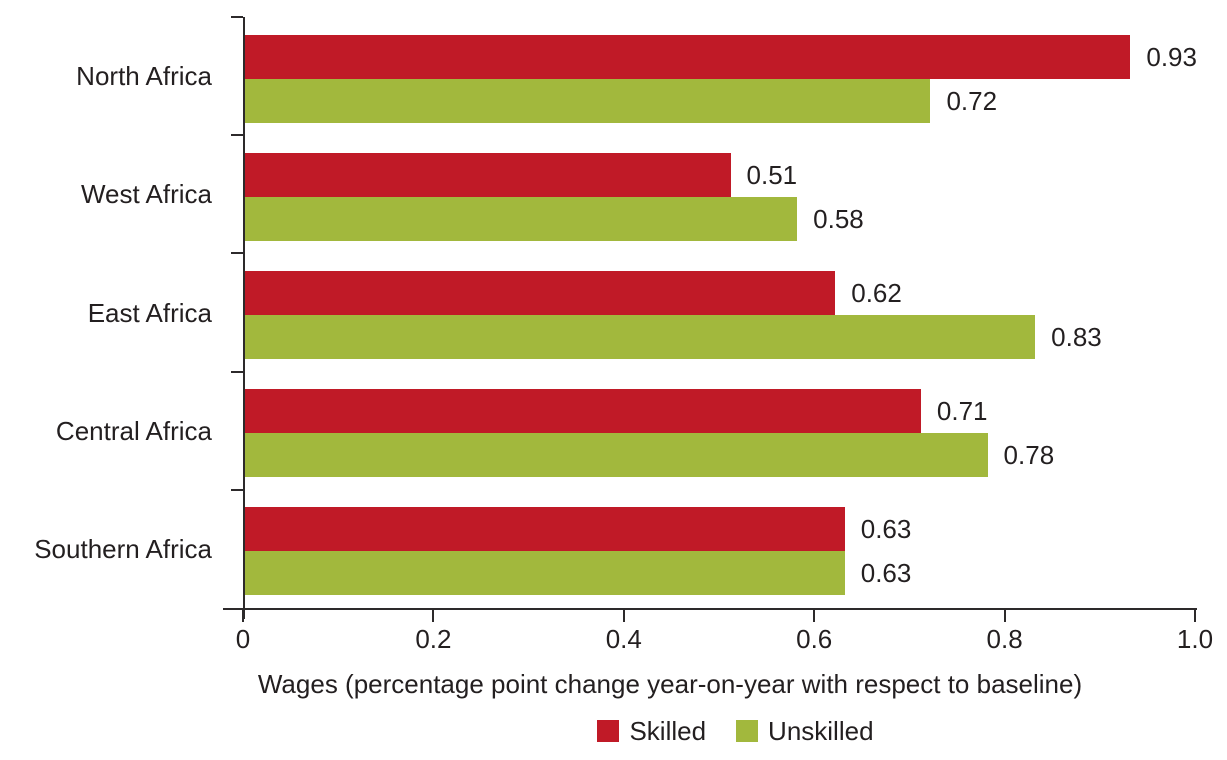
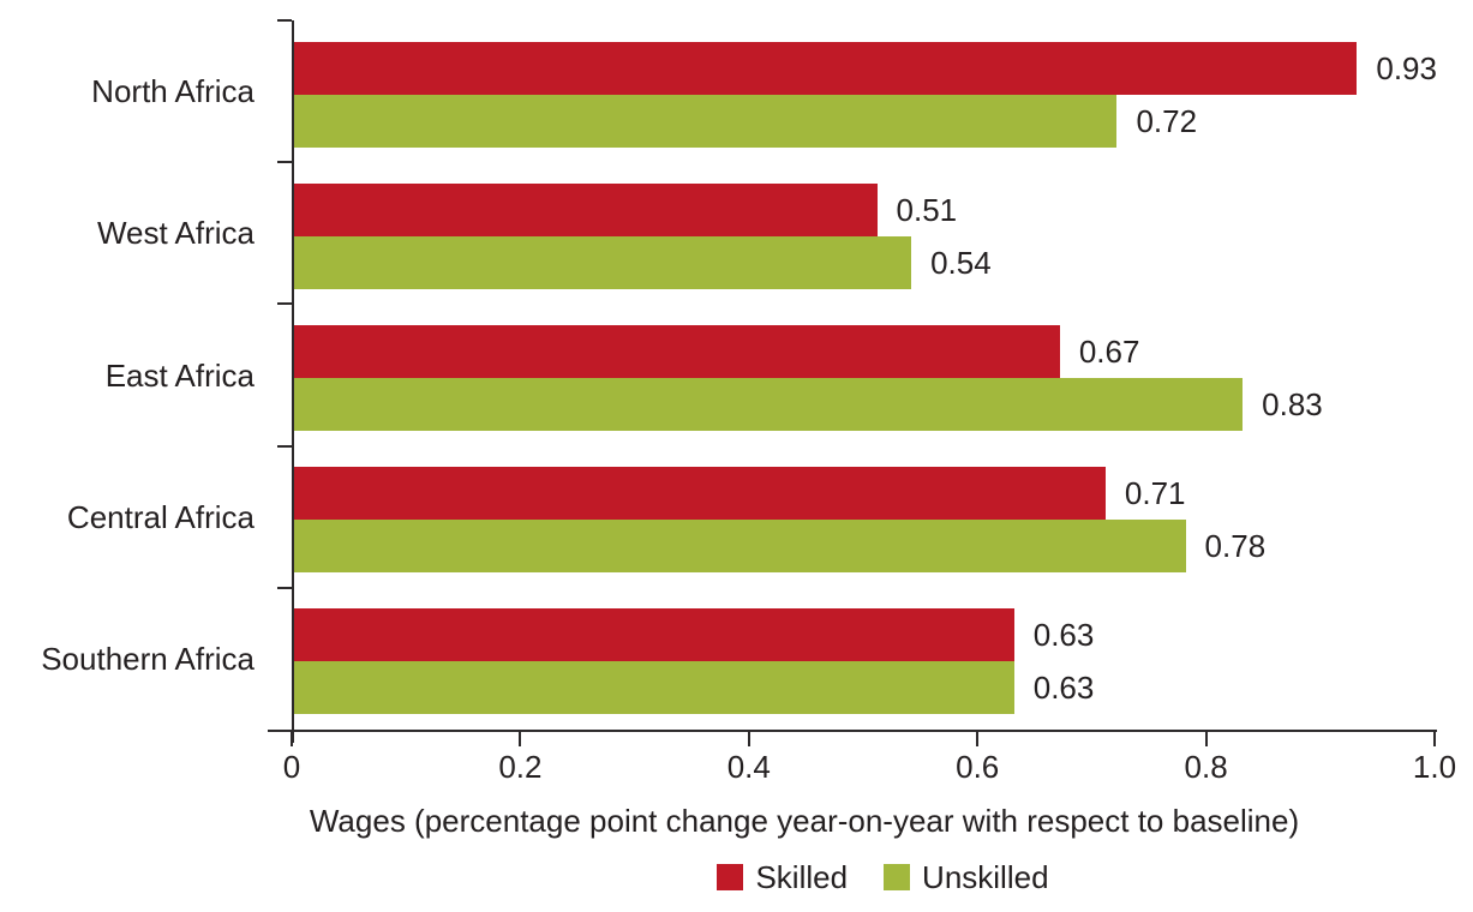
Unskilled/West Africa: 0.58 -> 0.54
Skilled/East Africa: 0.62 -> 0.67
